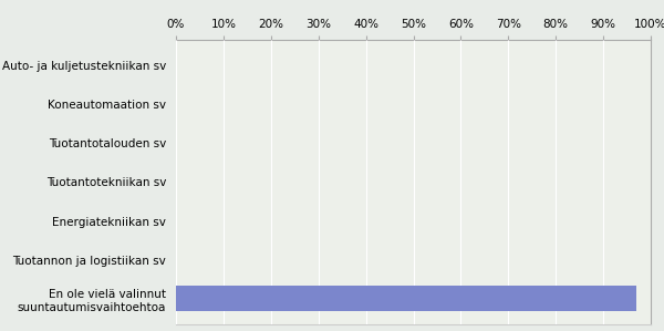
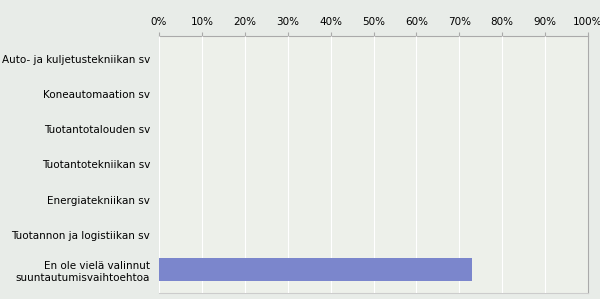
En ole vielä valinnut suuntautumisvaihtoehtoa: 97% -> 73%
